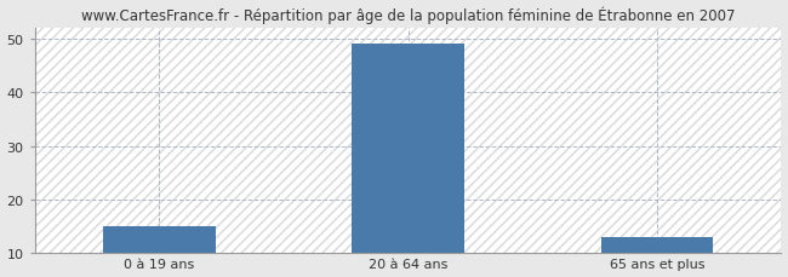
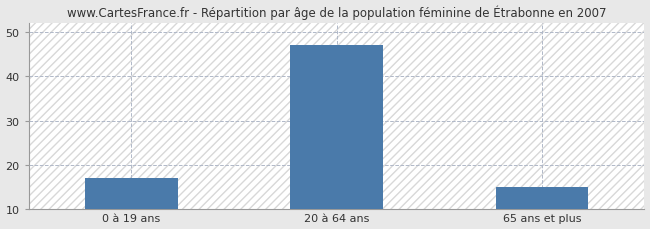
0 à 19 ans: 15 -> 17
20 à 64 ans: 49 -> 47
65 ans et plus: 13 -> 15
